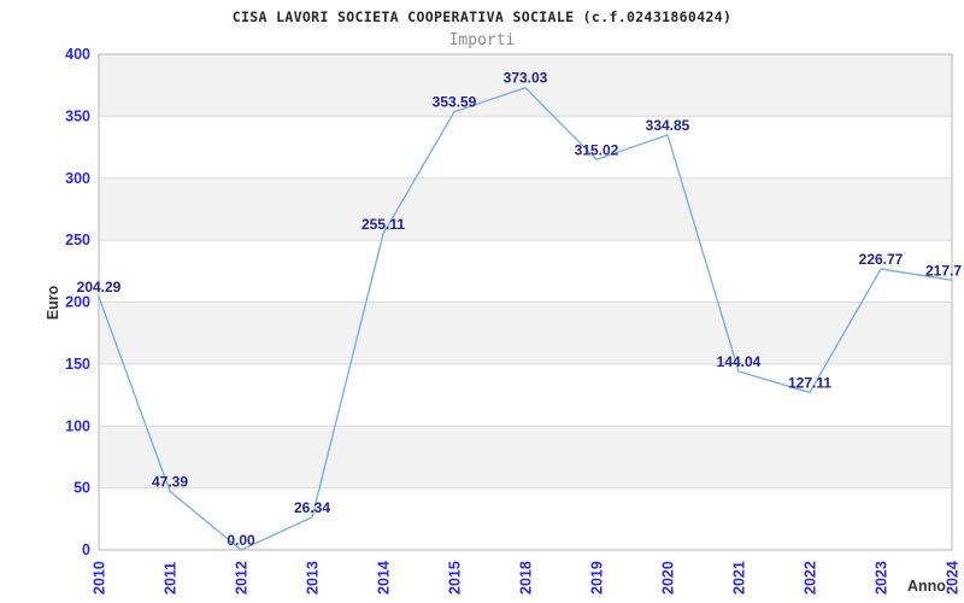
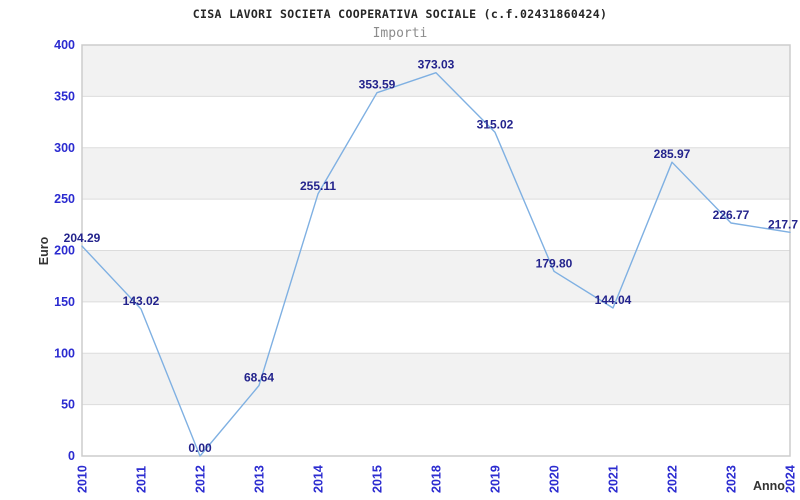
2011: 47.39 -> 143.02
2013: 26.34 -> 68.64
2020: 334.85 -> 179.80
2022: 127.11 -> 285.97
